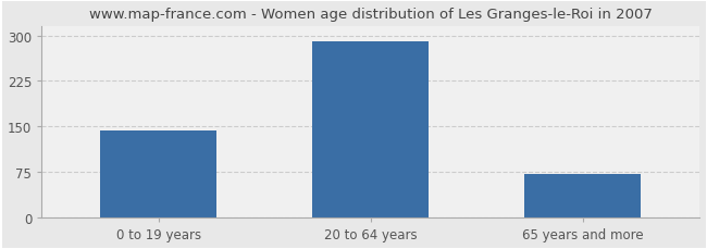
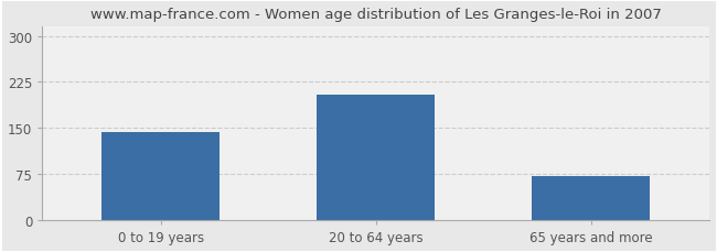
20 to 64 years: 291 -> 204
